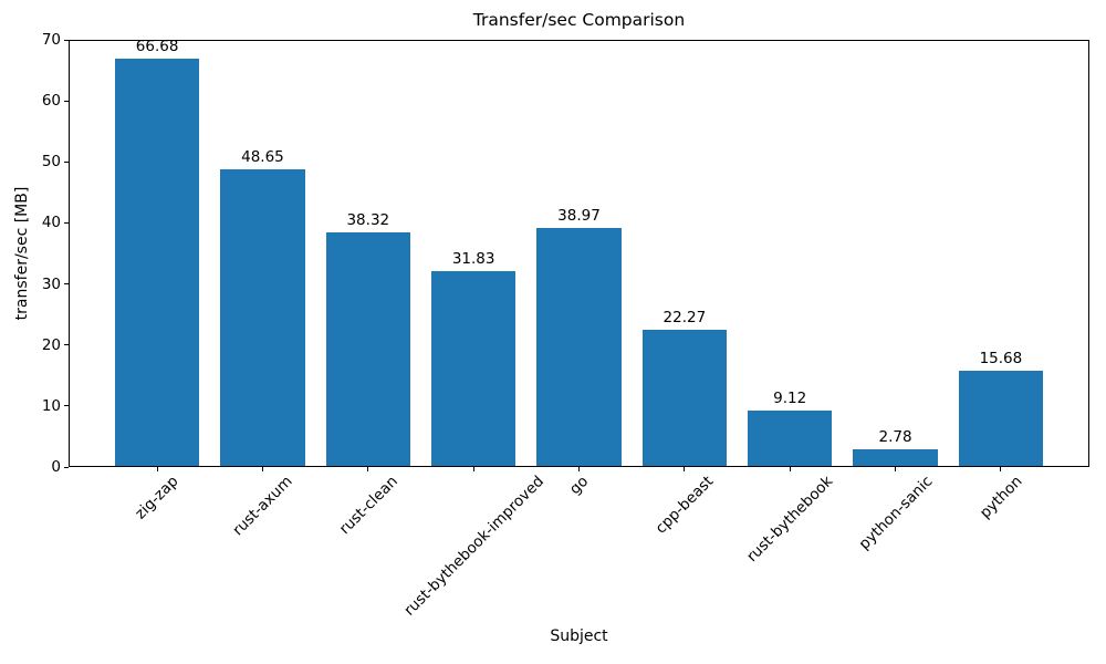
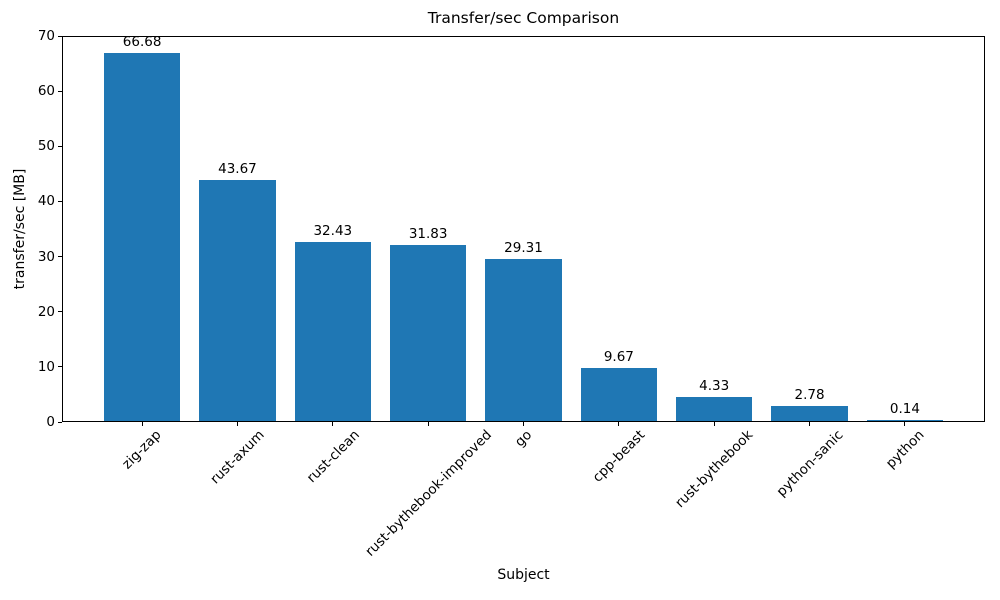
rust-axum: 48.65 -> 43.67
rust-clean: 38.32 -> 32.43
go: 38.97 -> 29.31
cpp-beast: 22.27 -> 9.67
rust-bythebook: 9.12 -> 4.33
python: 15.68 -> 0.14
